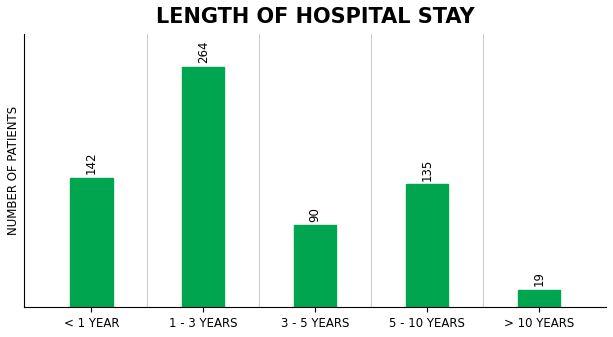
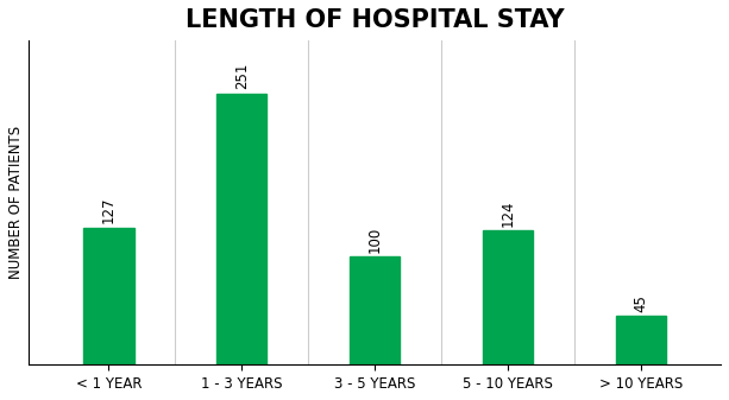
< 1 YEAR: 142 -> 127
1 - 3 YEARS: 264 -> 251
3 - 5 YEARS: 90 -> 100
5 - 10 YEARS: 135 -> 124
> 10 YEARS: 19 -> 45
